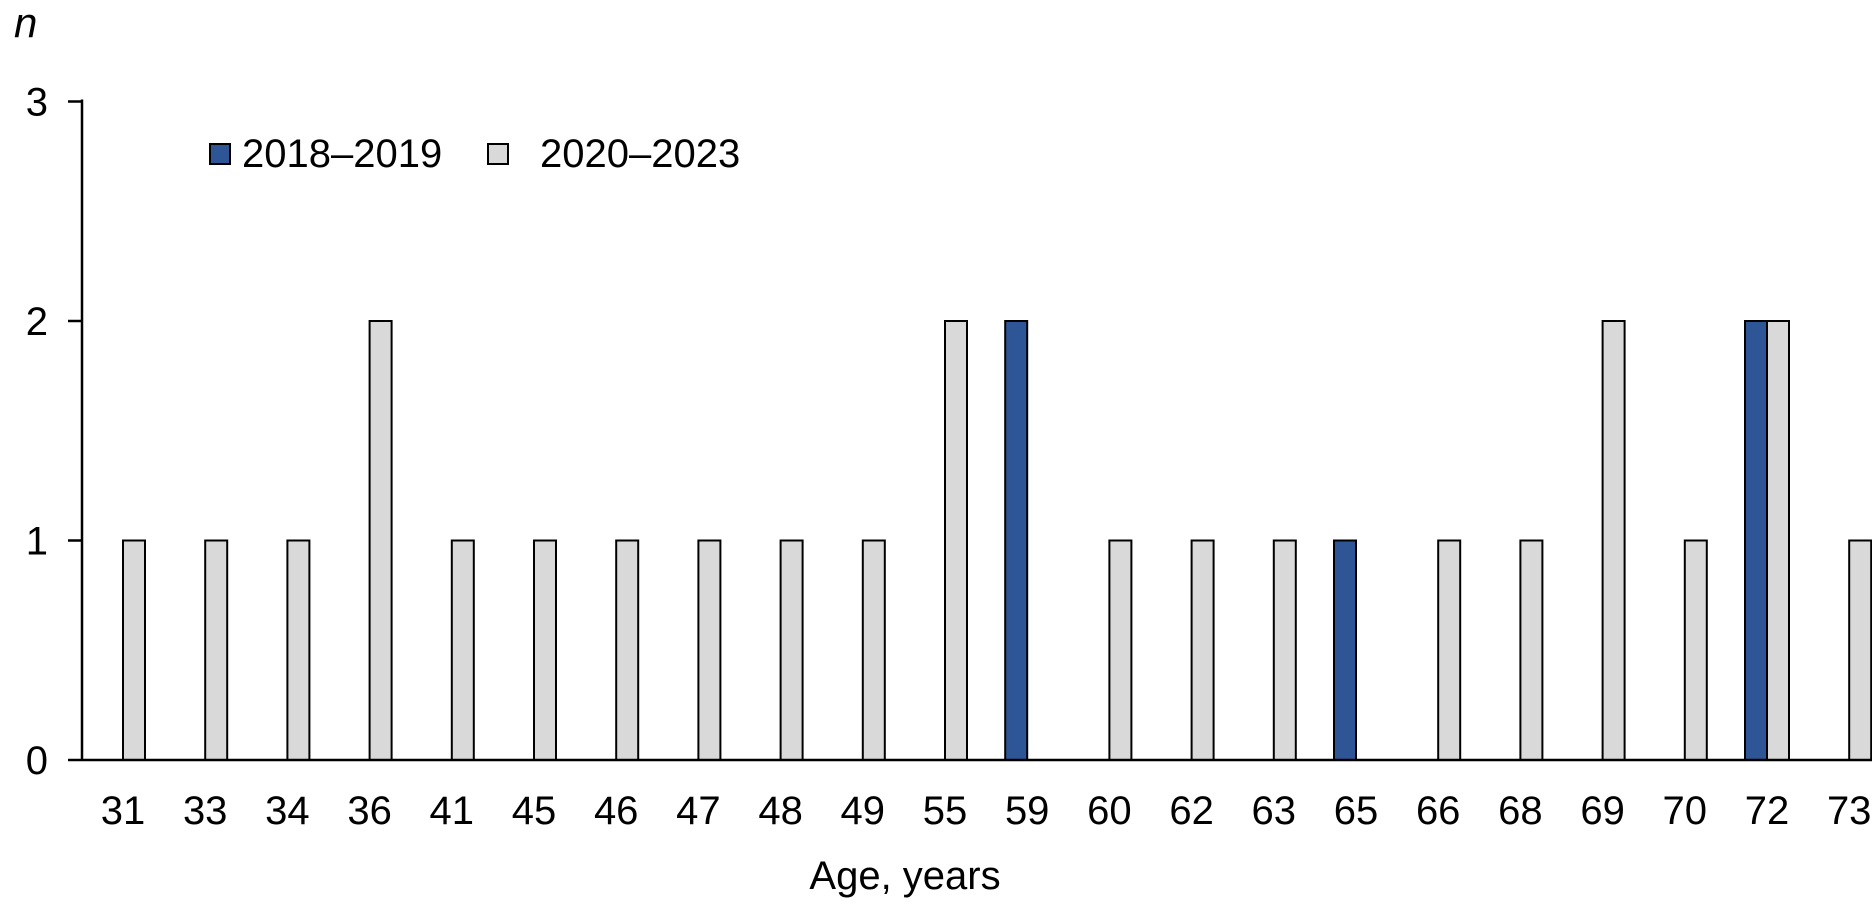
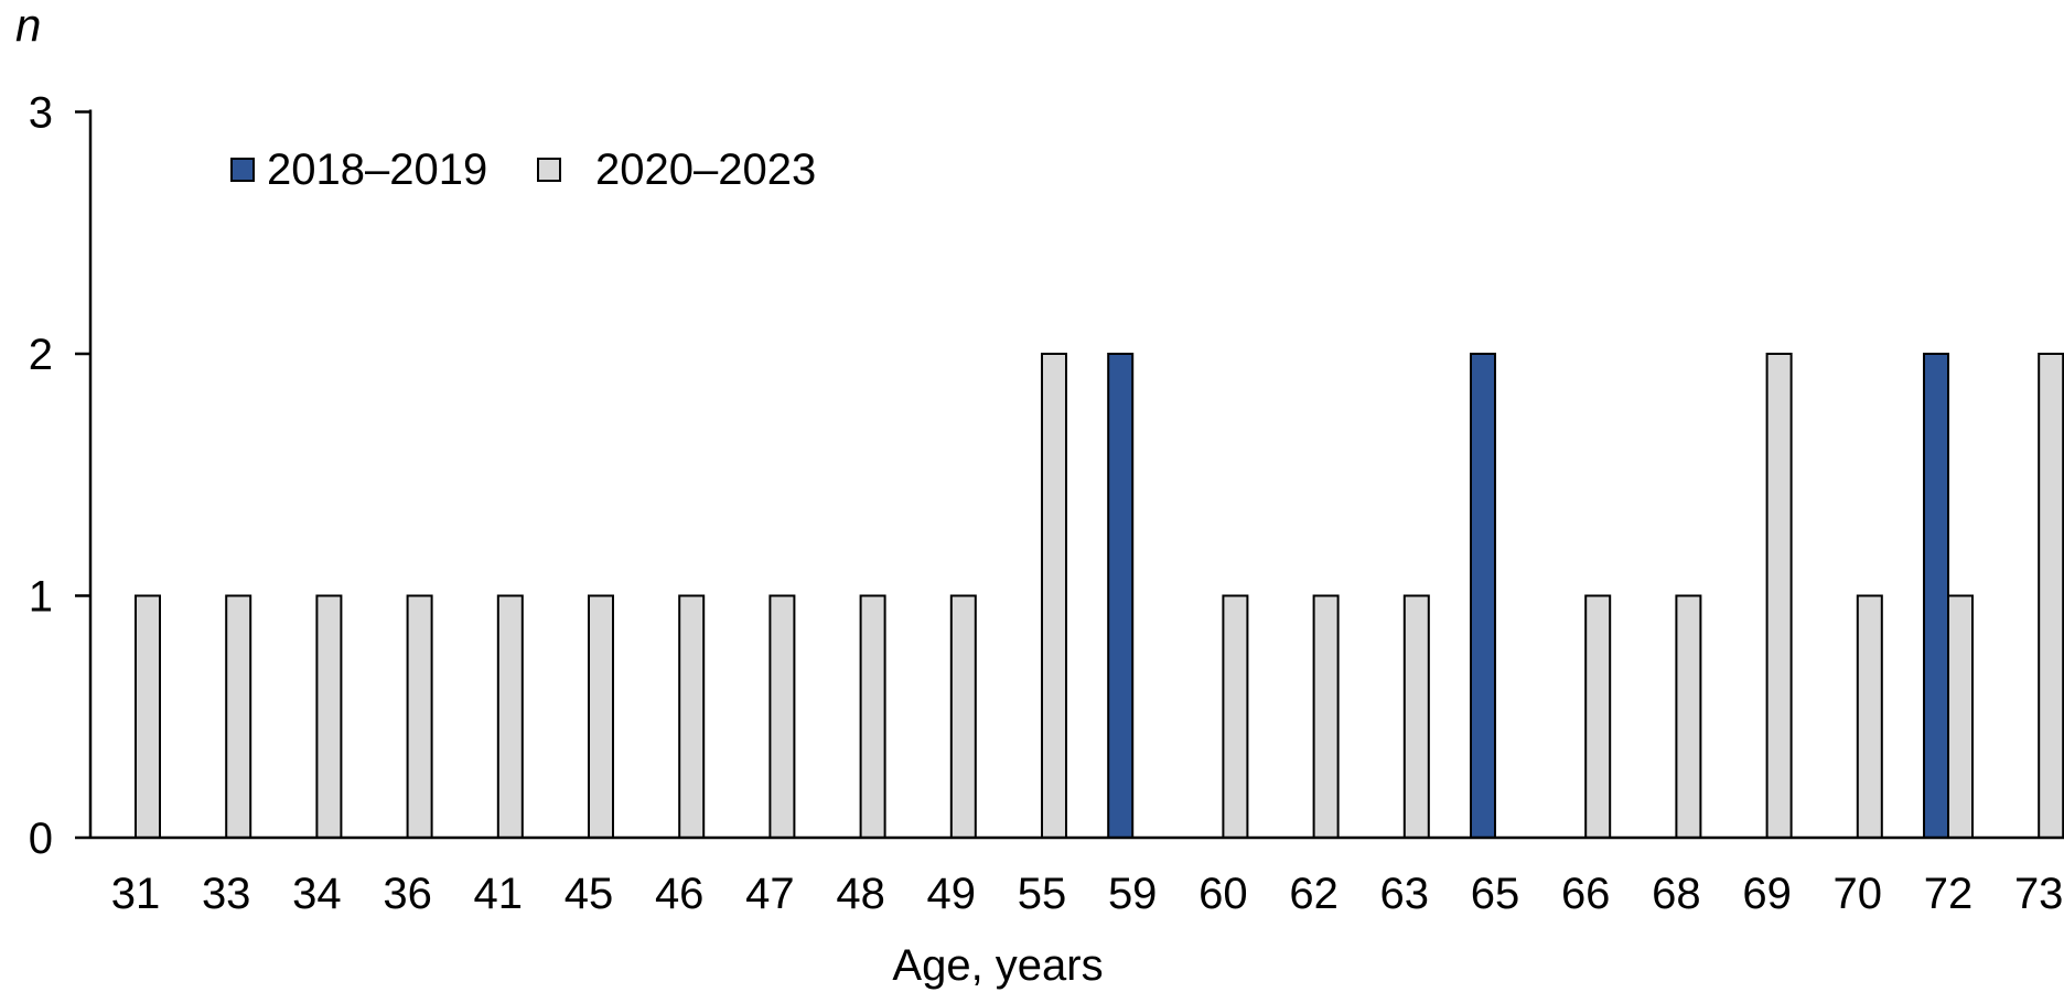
2020–2023/36: 2 -> 1
2018–2019/65: 1 -> 2
2020–2023/72: 2 -> 1
2020–2023/73: 1 -> 2
